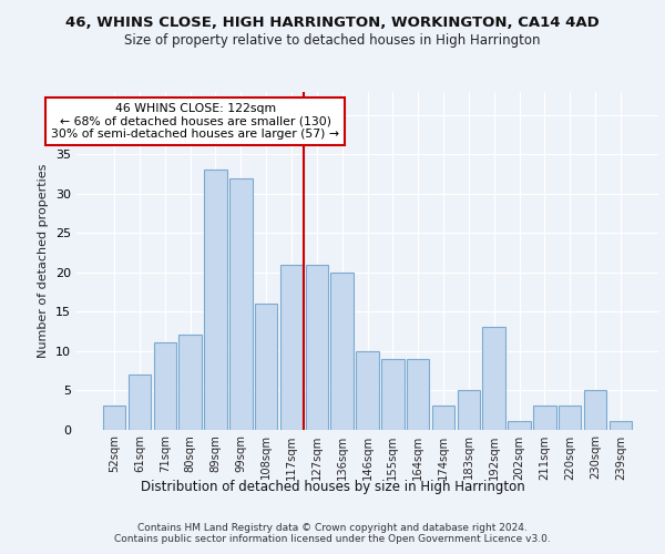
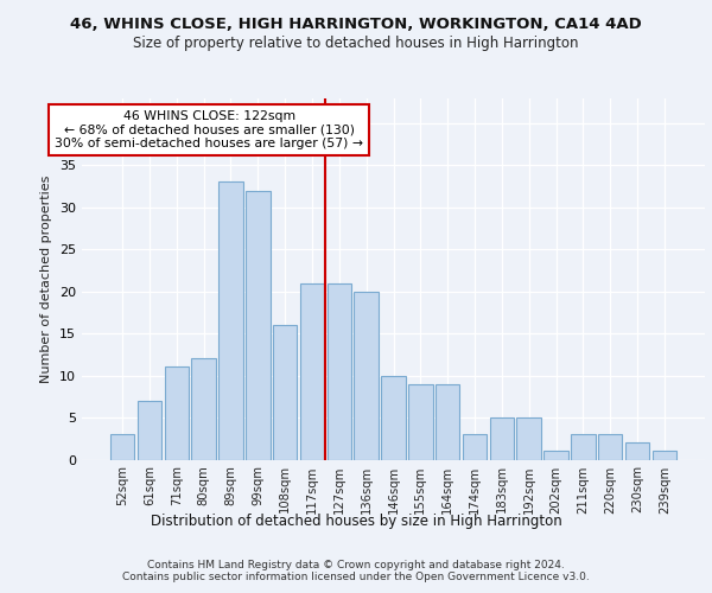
192sqm: 13 -> 5
230sqm: 5 -> 2
